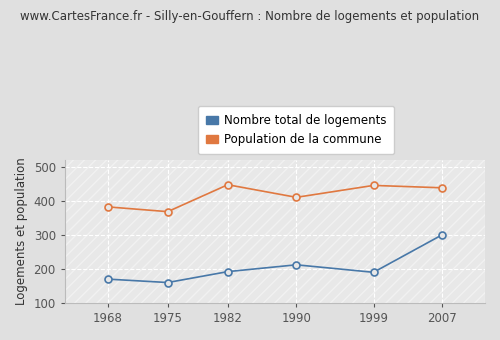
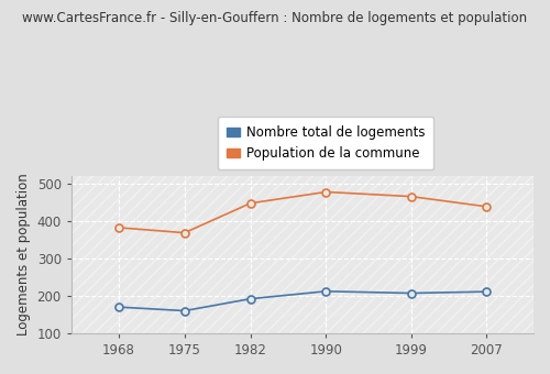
Population de la commune/1990: 410 -> 477
Nombre total de logements/1999: 190 -> 207
Population de la commune/1999: 445 -> 465
Nombre total de logements/2007: 300 -> 211
